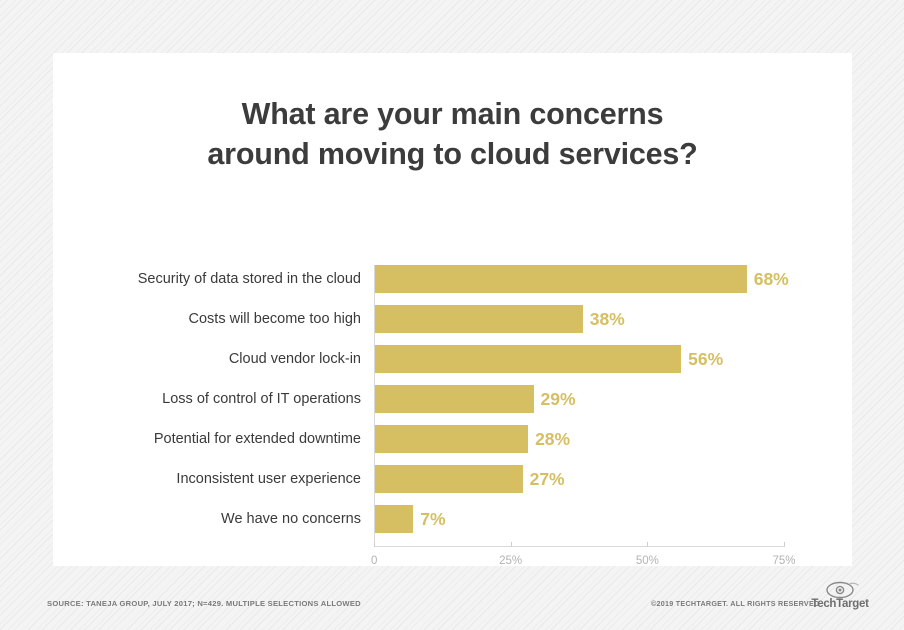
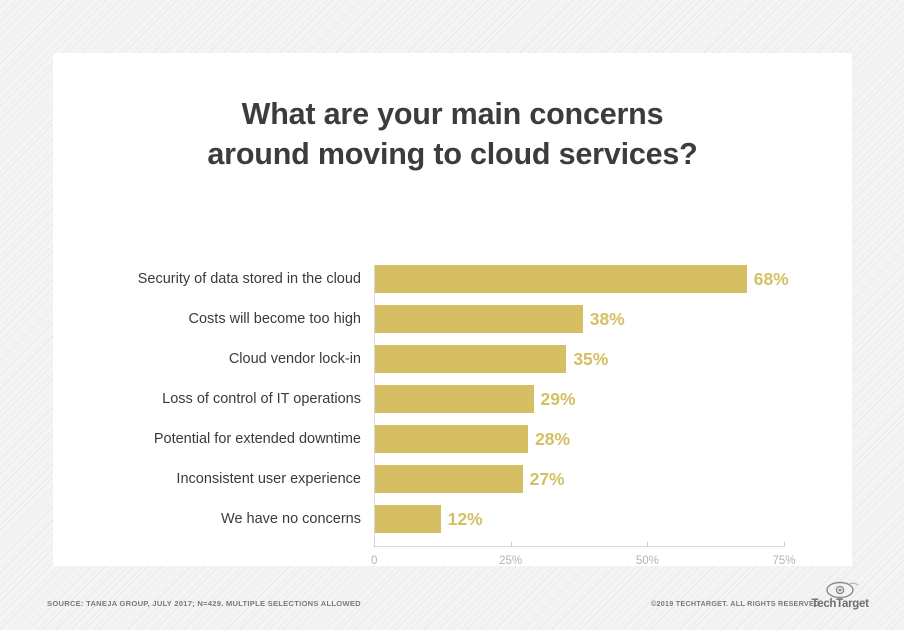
Cloud vendor lock-in: 56% -> 35%
We have no concerns: 7% -> 12%
